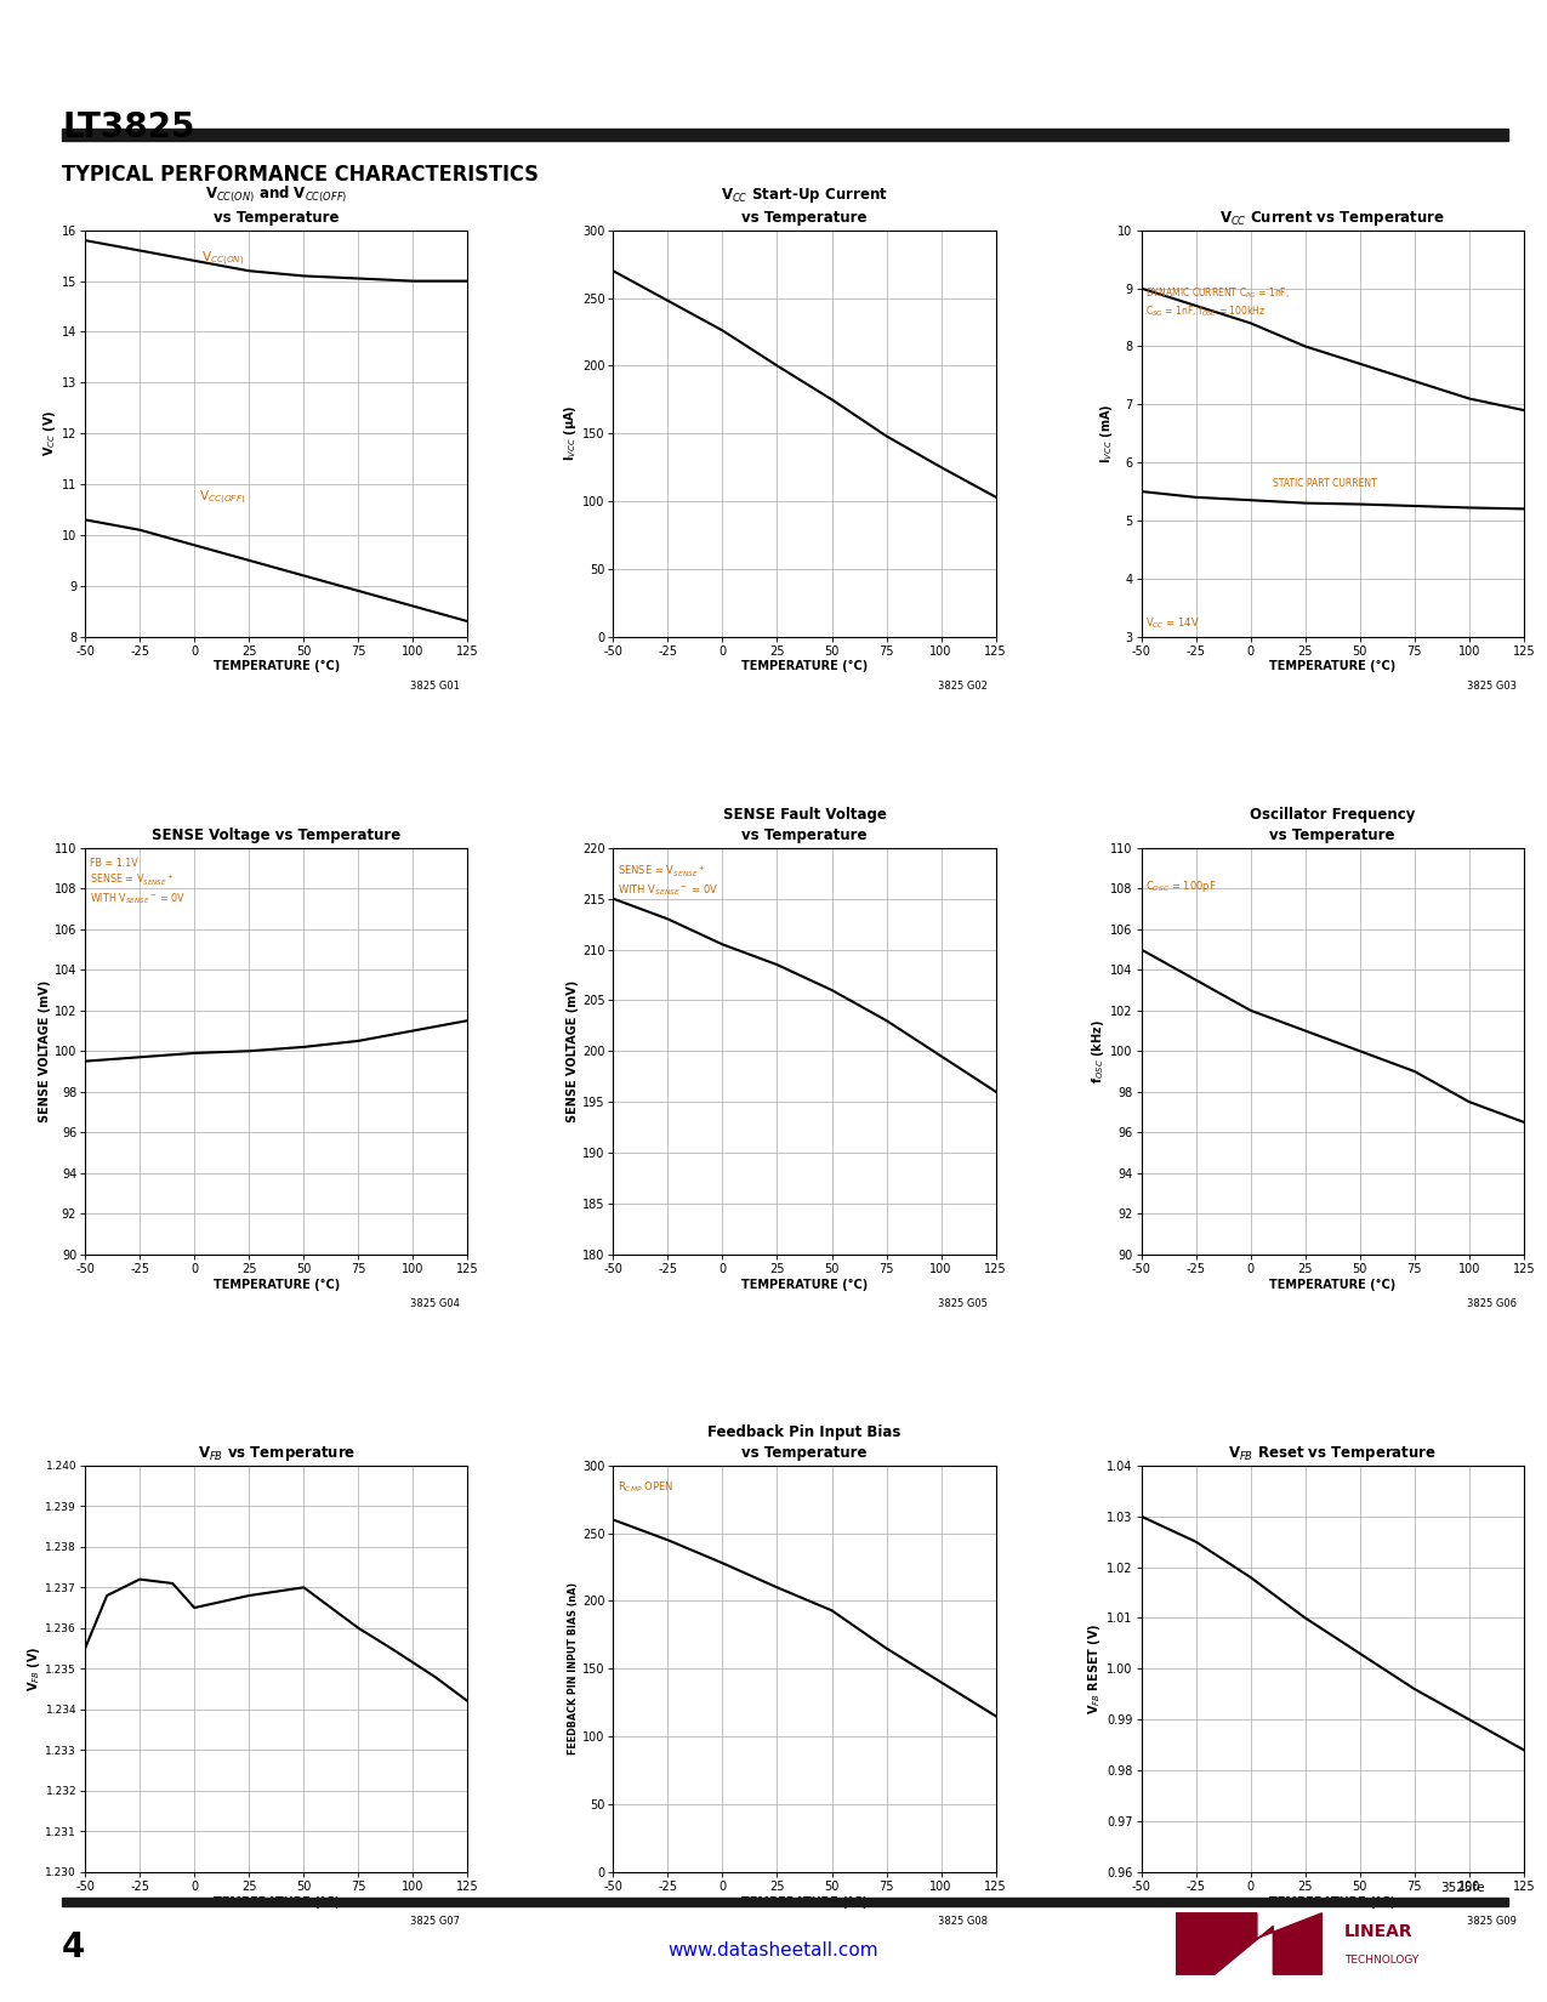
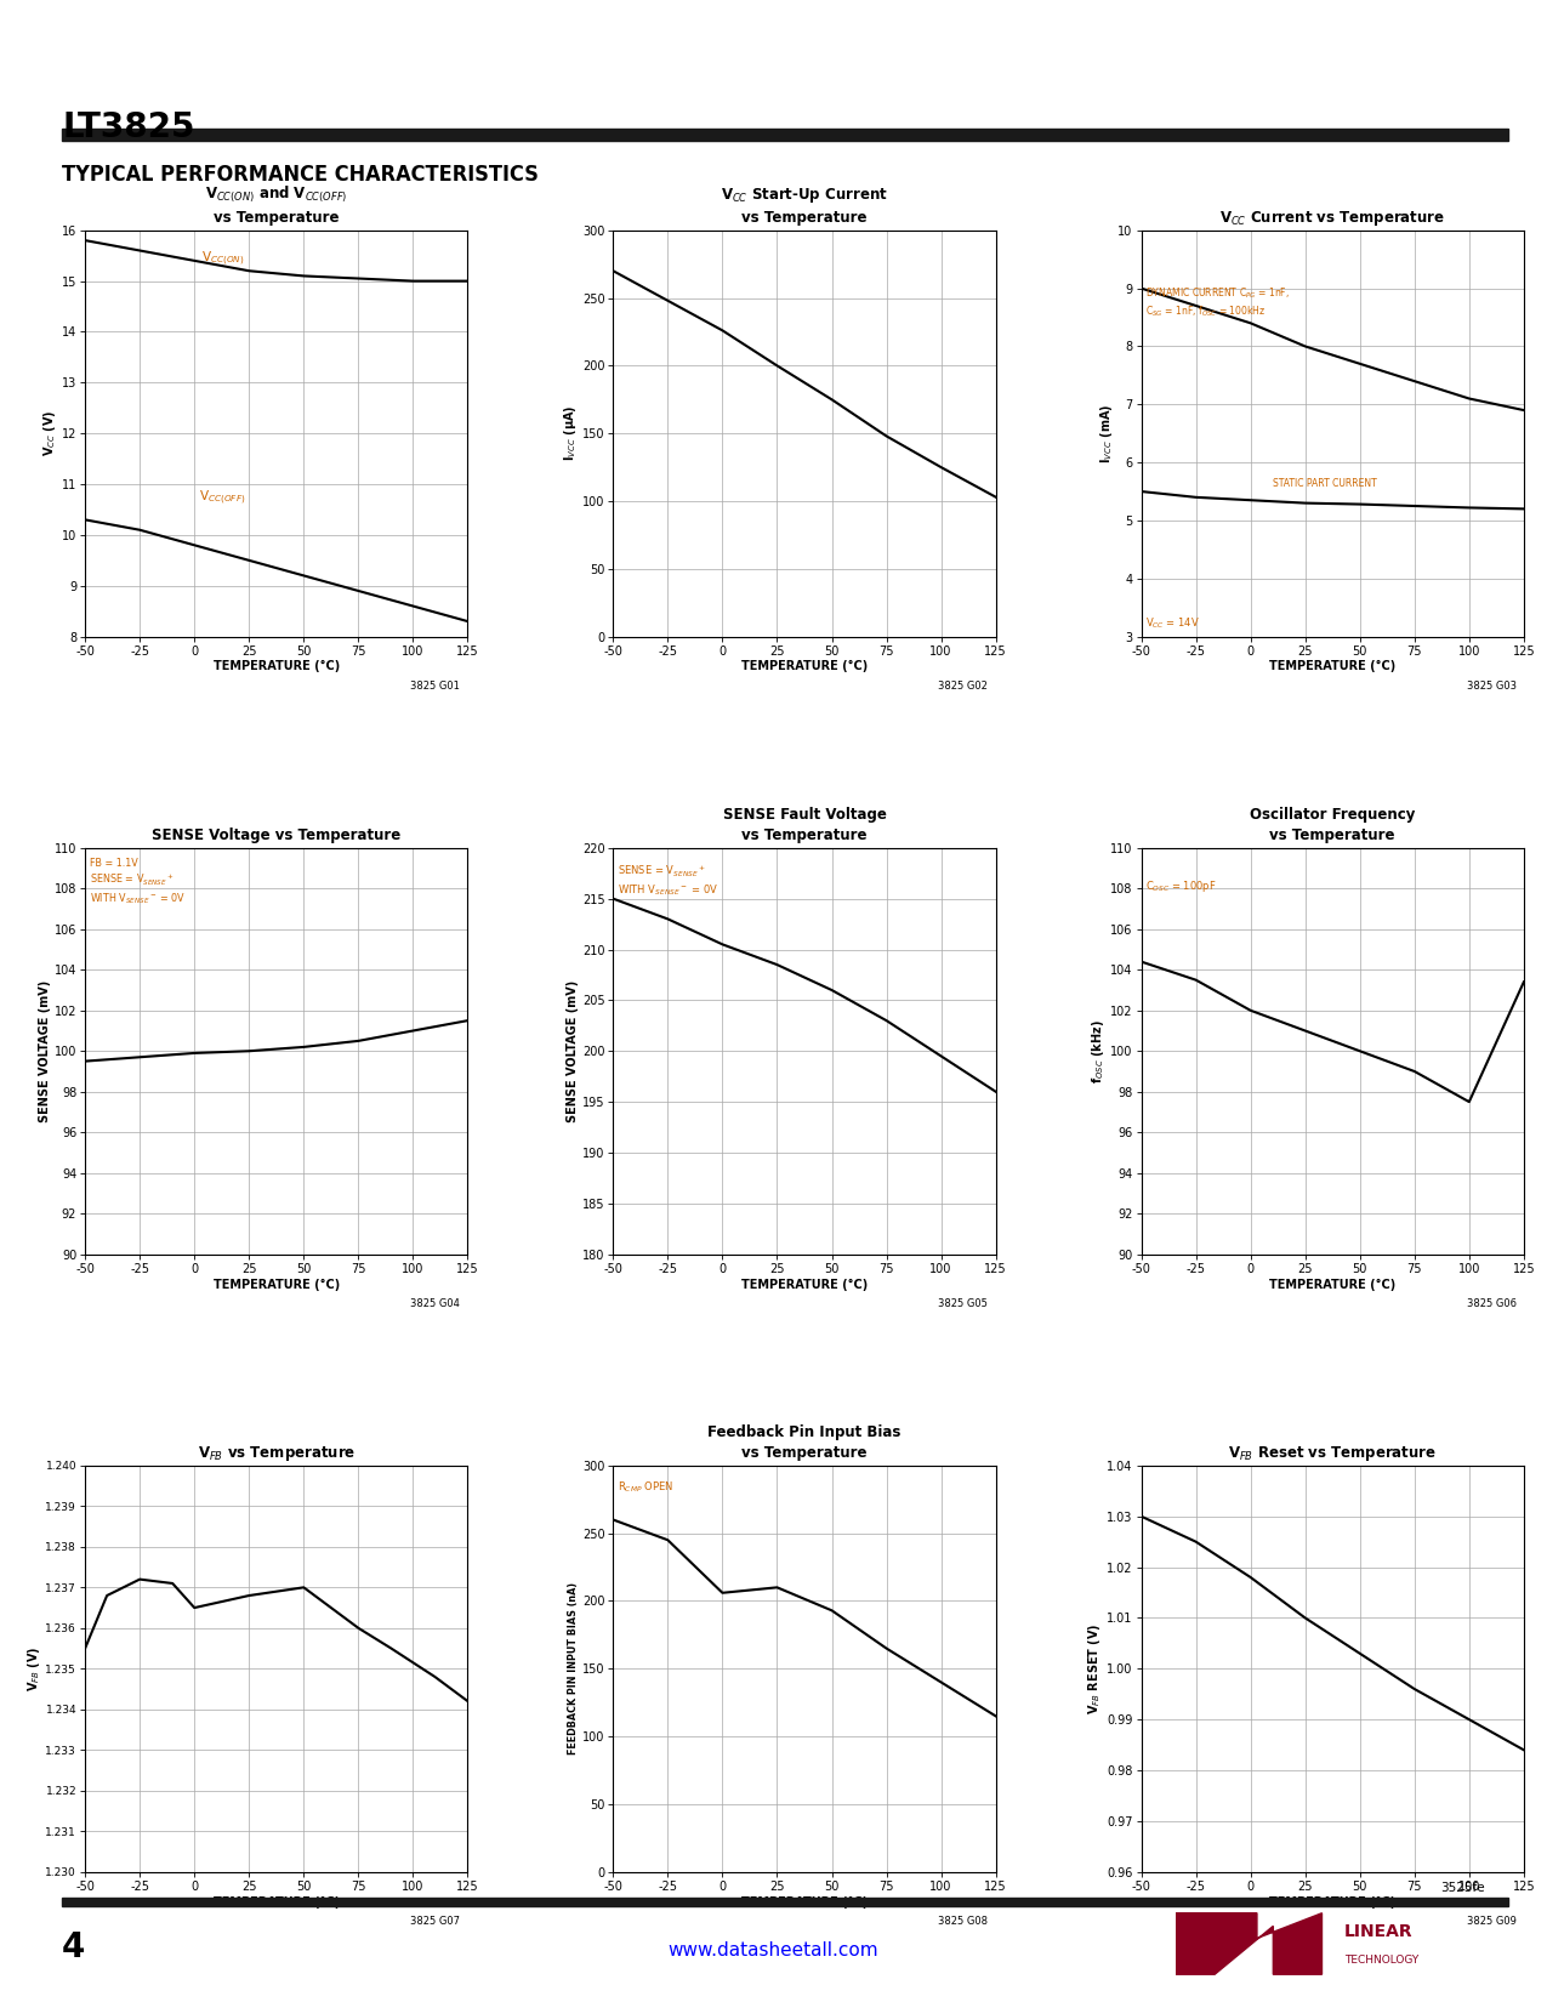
Oscillator Frequency vs Temperature/-50: 105.0 -> 104.4
Oscillator Frequency vs Temperature/125: 96.5 -> 103.4
Feedback Pin Input Bias vs Temperature/0: 228 -> 206
